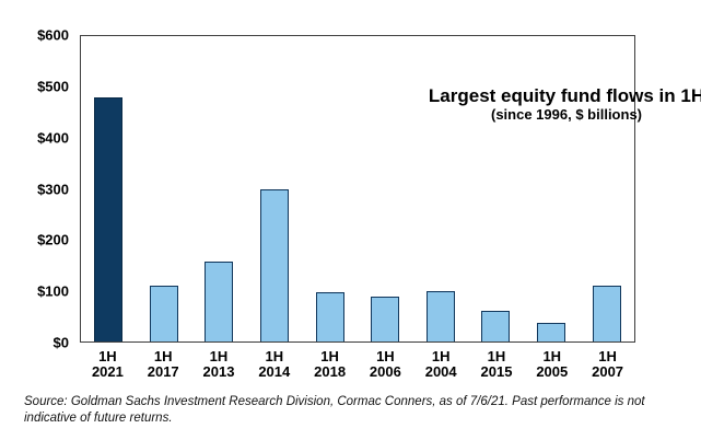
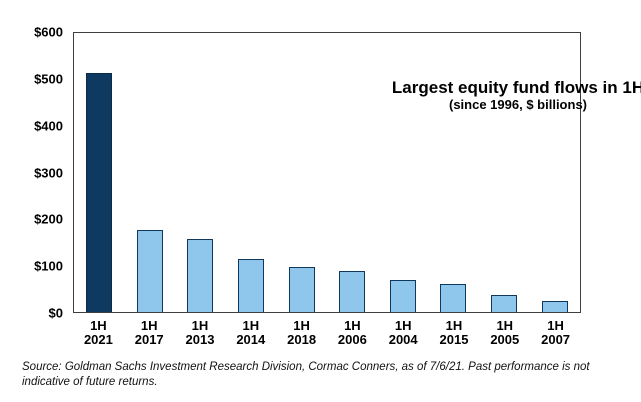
1H 2021: $480 -> $520
1H 2017: $110 -> $180
1H 2014: $300 -> $120
1H 2004: $100 -> $70
1H 2007: $110 -> $20
